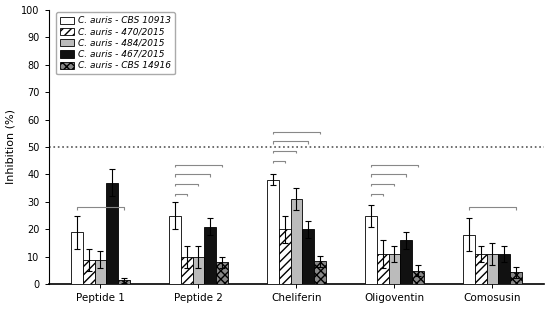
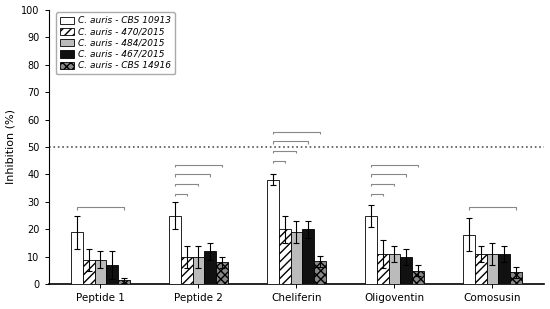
C. auris - 467/2015/Peptide 1: 37 -> 7
C. auris - 467/2015/Peptide 2: 21 -> 12
C. auris - 484/2015/Cheliferin: 31 -> 19
C. auris - 467/2015/Oligoventin: 16 -> 10
